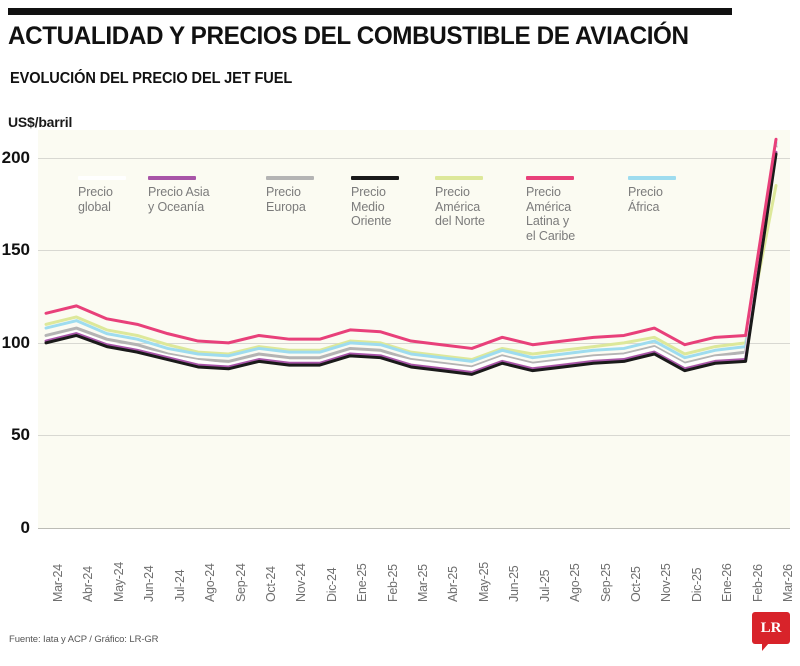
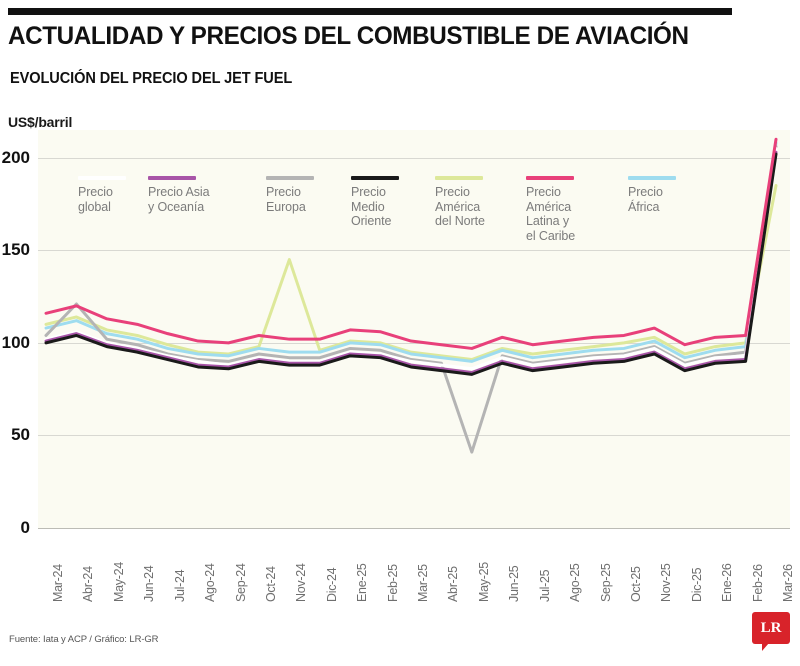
Precio Europa/Abr-24: 108 -> 121
Precio América del Norte/Nov-24: 96 -> 145
Precio Europa/May-25: 87 -> 41
